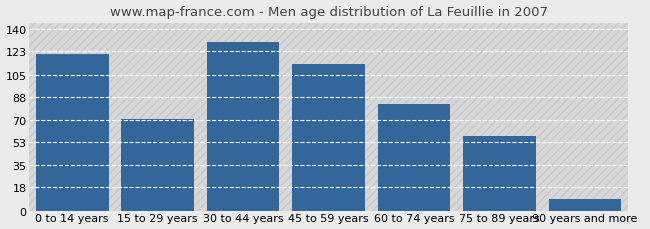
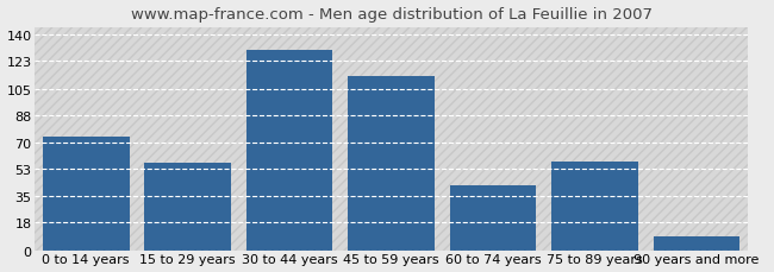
0 to 14 years: 121 -> 74
15 to 29 years: 71 -> 57
60 to 74 years: 82 -> 42
